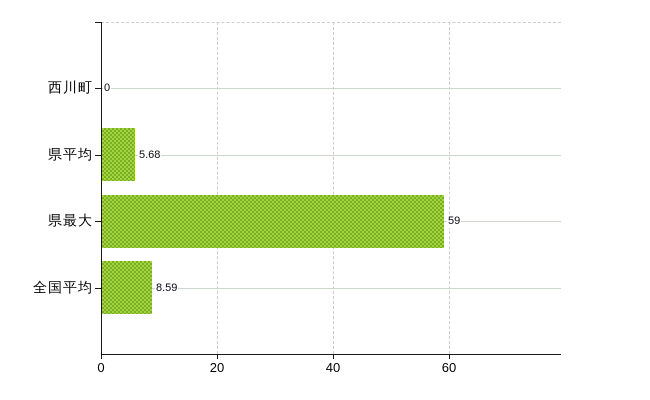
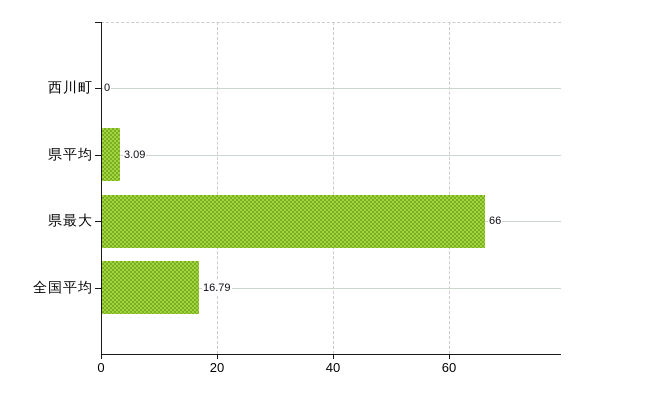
県平均: 5.68 -> 3.09
県最大: 59 -> 66
全国平均: 8.59 -> 16.79
